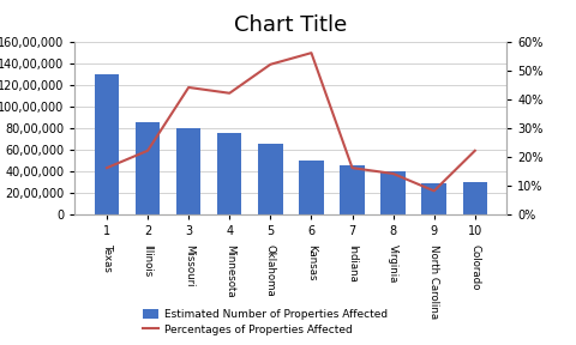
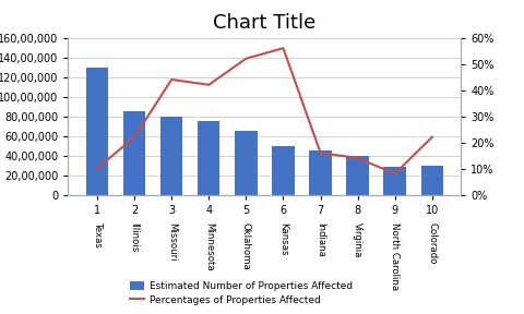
Percentages of Properties Affected/1: 16% -> 10%
